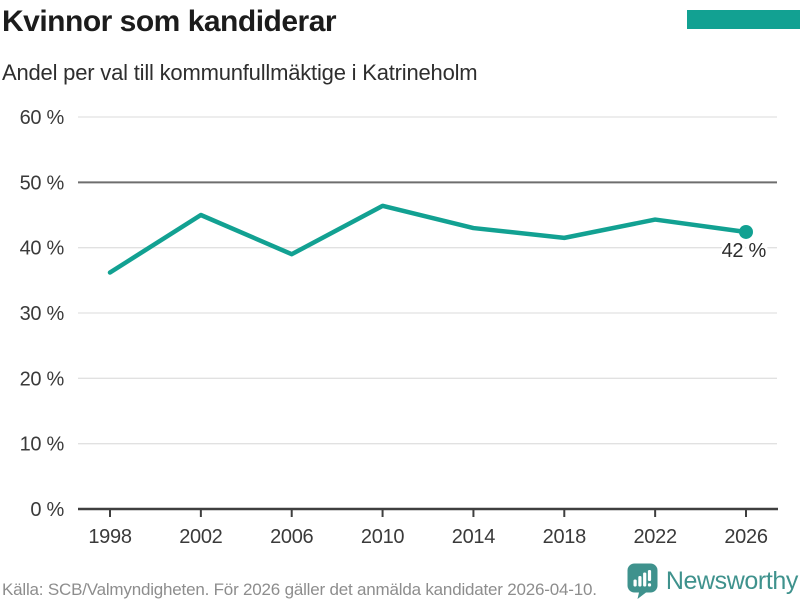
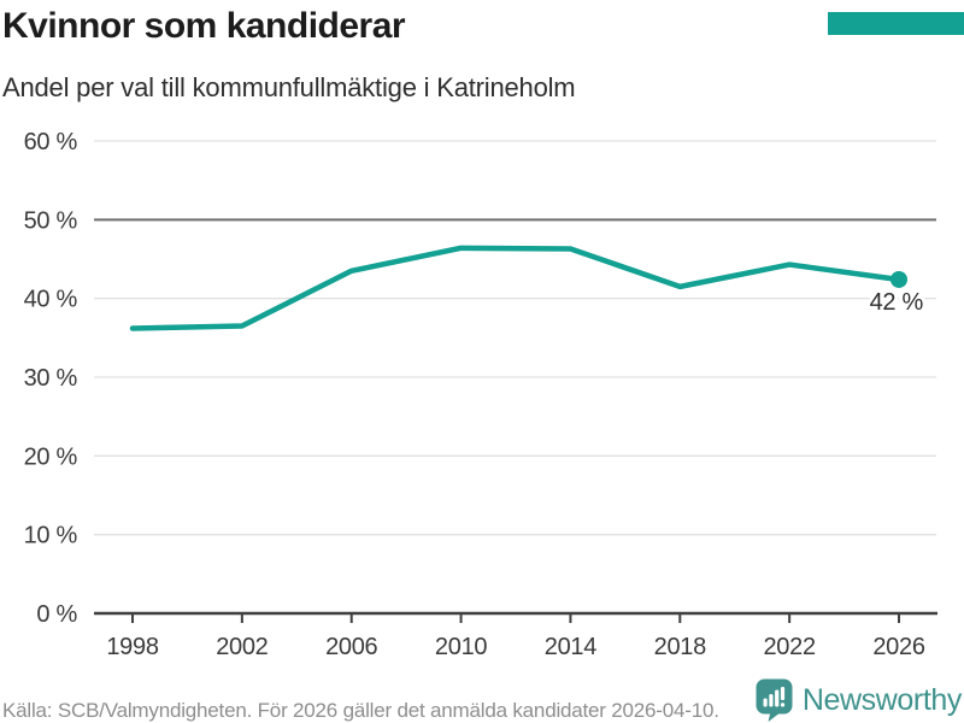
2002: 45% -> 36%
2006: 39% -> 44%
2014: 43% -> 46%
